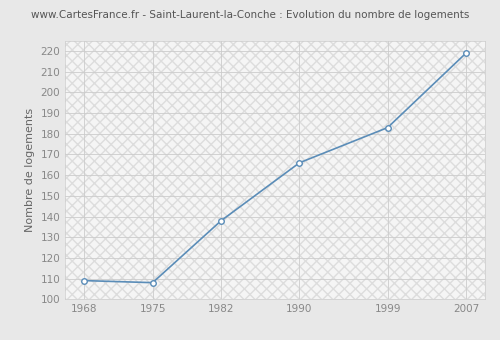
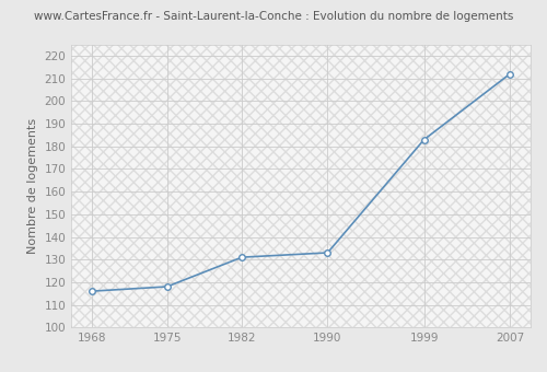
1968: 109 -> 116
1975: 108 -> 118
1982: 138 -> 131
1990: 166 -> 133
2007: 219 -> 212
